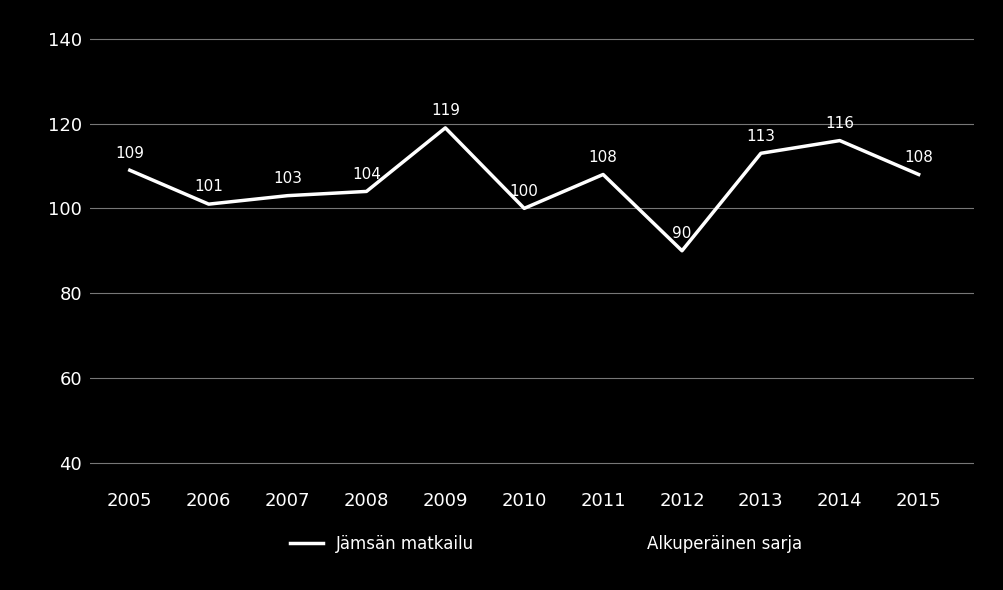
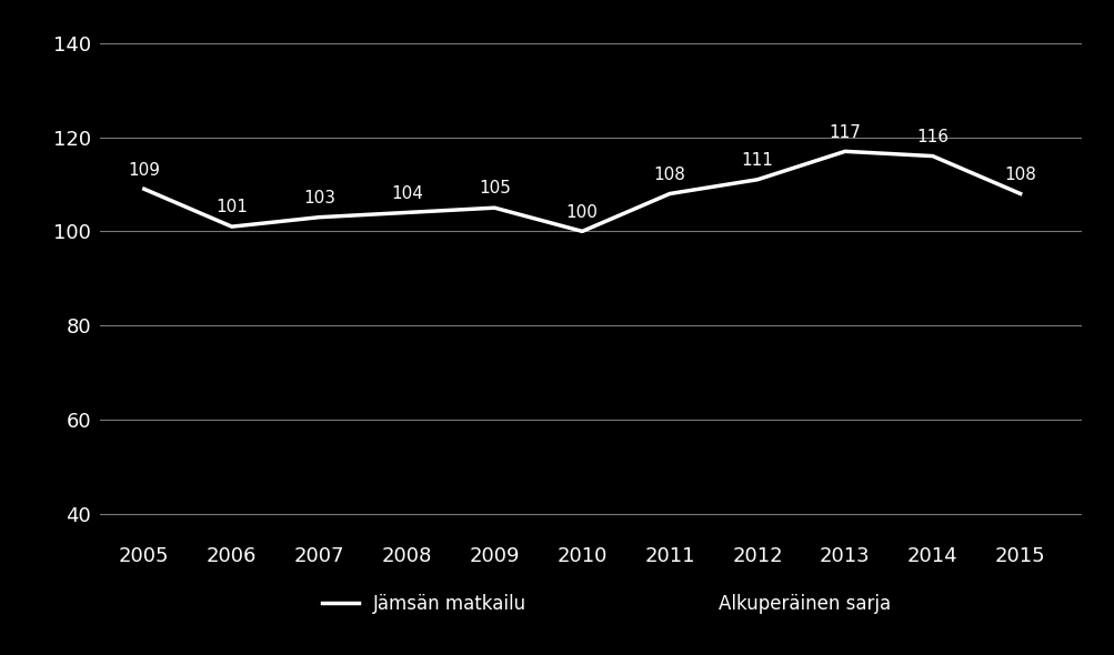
2009: 119 -> 105
2012: 90 -> 111
2013: 113 -> 117
